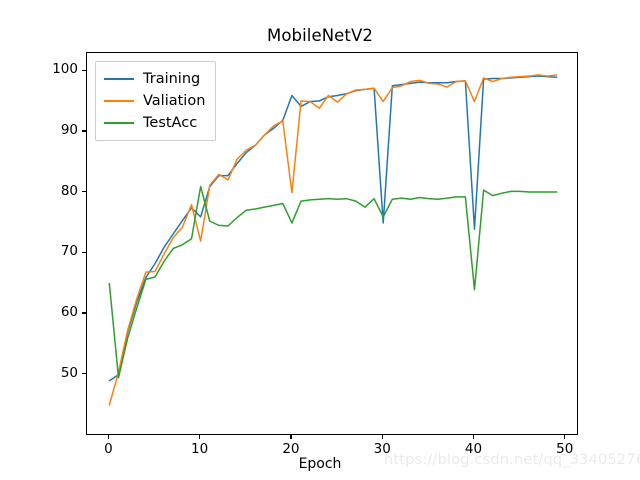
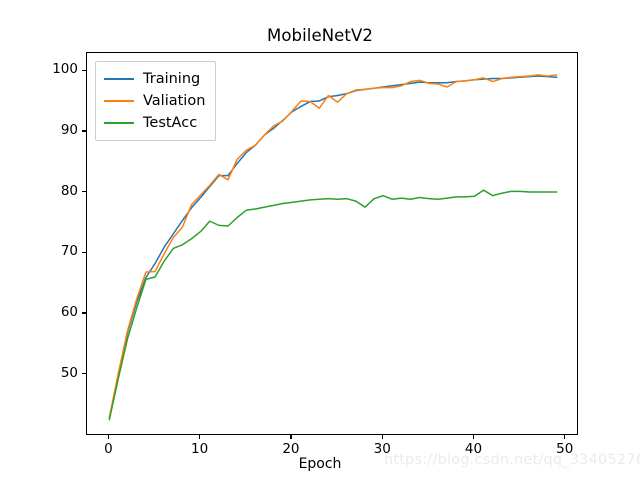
Training/0: 49 -> 43
Valiation/0: 45 -> 43
TestAcc/0: 65 -> 43
Training/10: 76 -> 79
Valiation/10: 72 -> 80
TestAcc/10: 81 -> 74
Training/20: 96 -> 93
Valiation/20: 80 -> 93
TestAcc/20: 75 -> 78
Training/30: 75 -> 97
Valiation/30: 95 -> 97
TestAcc/30: 76 -> 80
Training/40: 74 -> 99
Valiation/40: 95 -> 99
TestAcc/40: 64 -> 79
